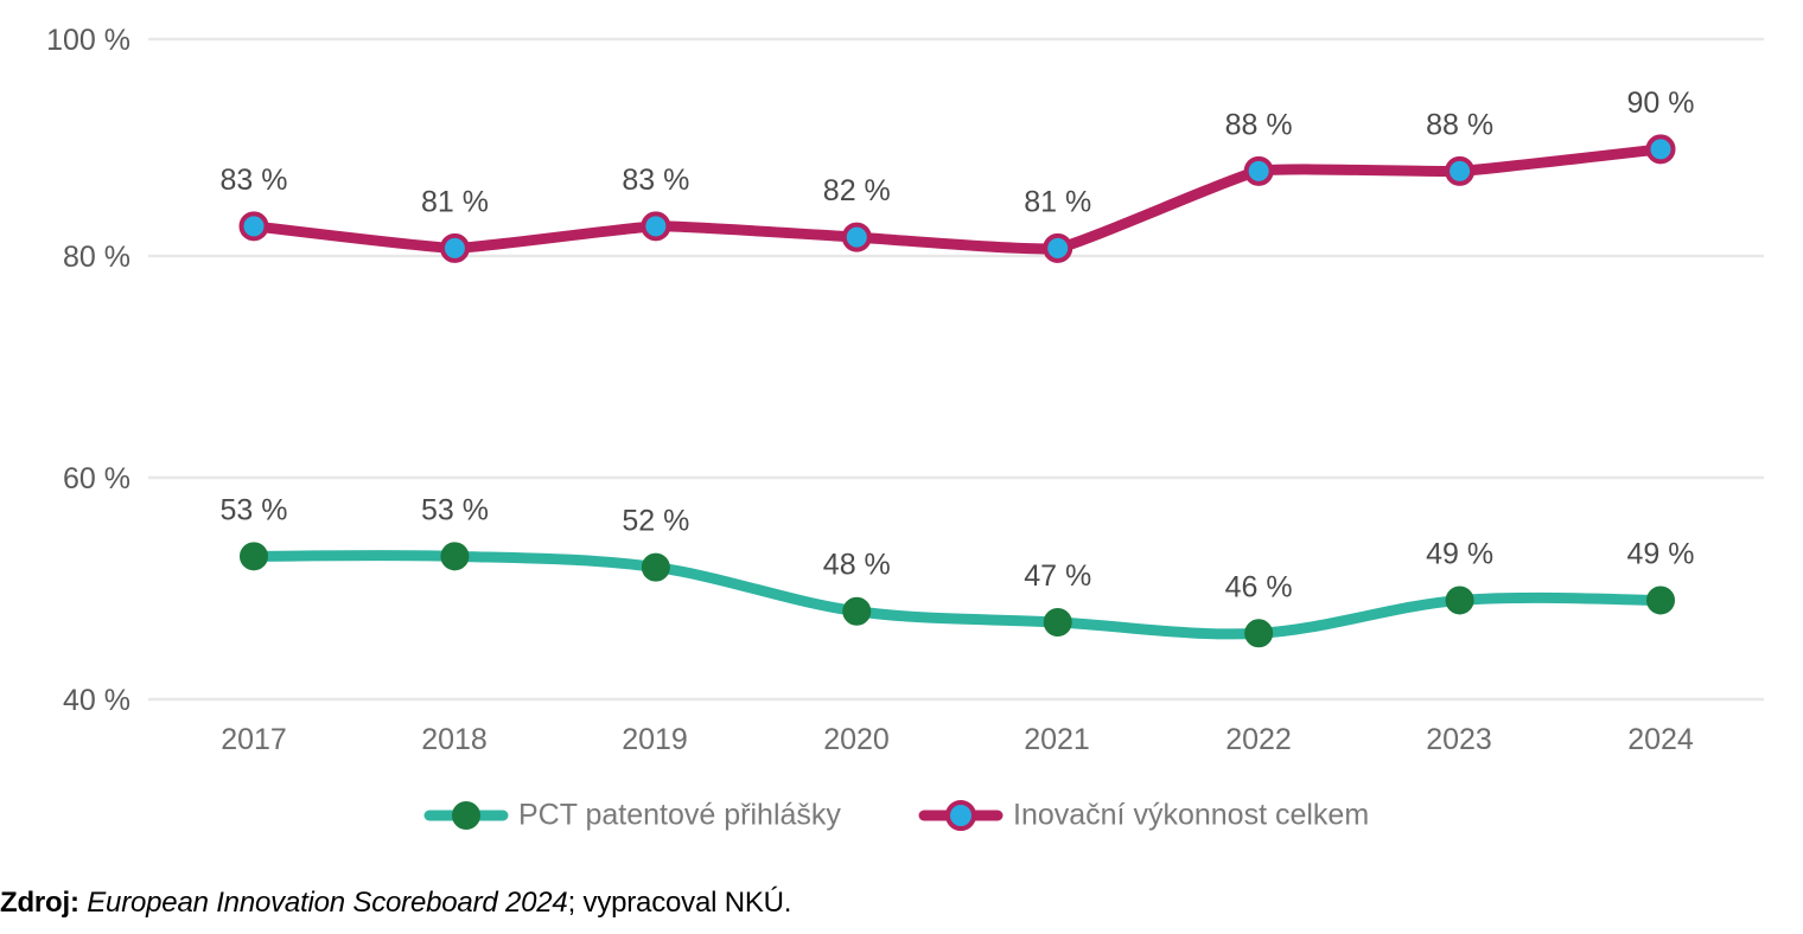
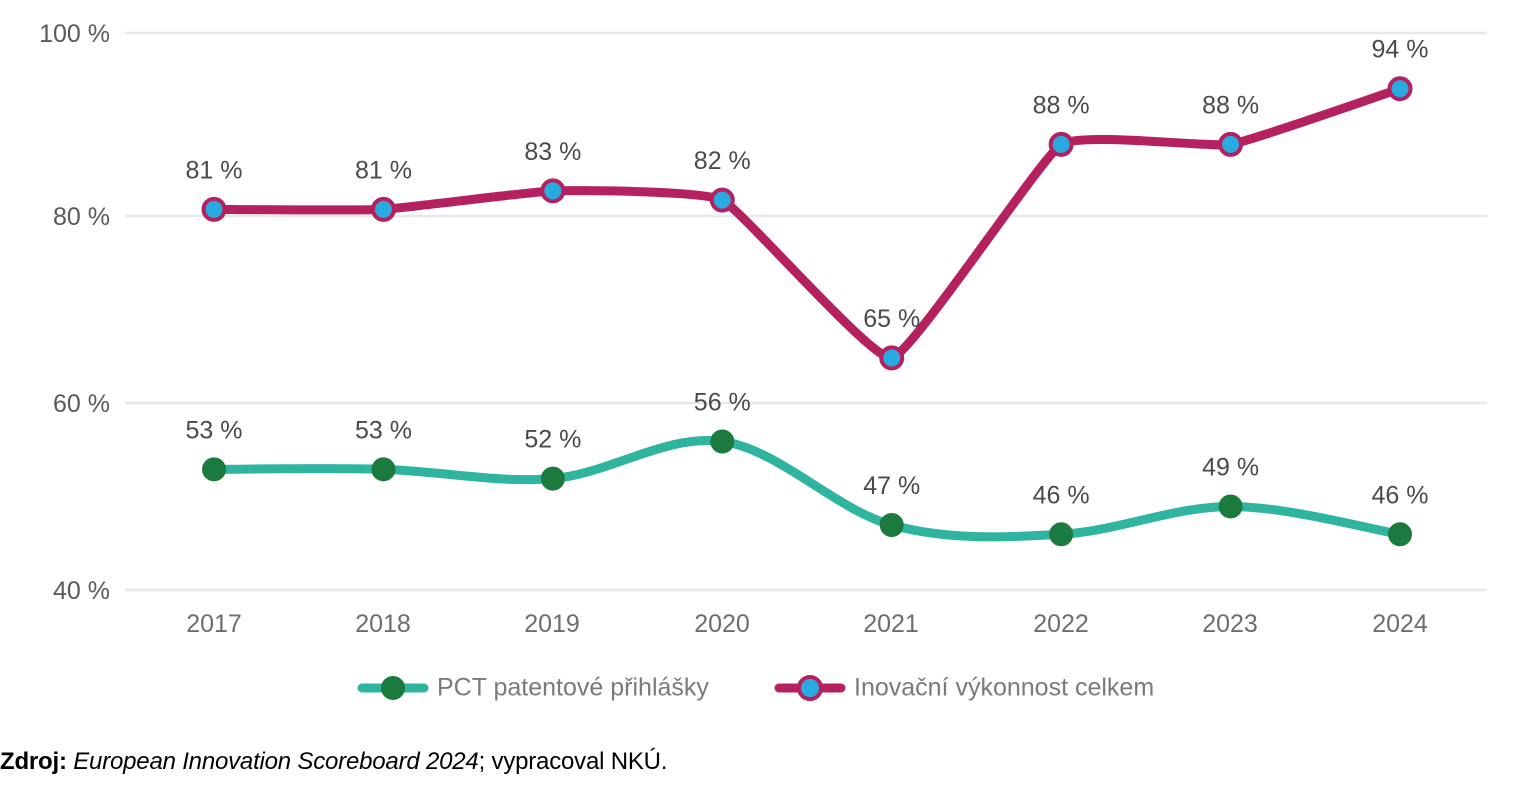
Inovační výkonnost celkem/2017: 83 -> 81
PCT patentové přihlášky/2020: 48 -> 56
Inovační výkonnost celkem/2021: 81 -> 65
PCT patentové přihlášky/2024: 49 -> 46
Inovační výkonnost celkem/2024: 90 -> 94
